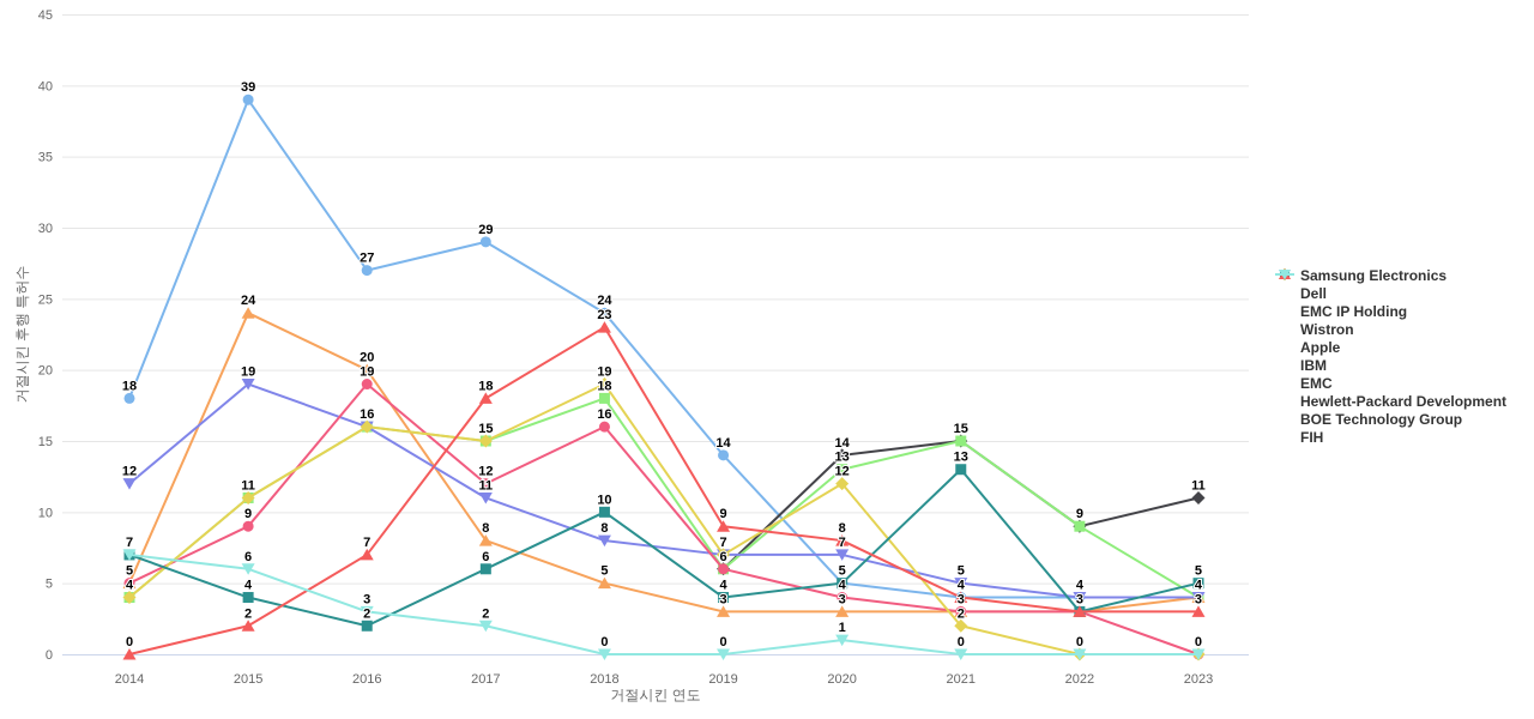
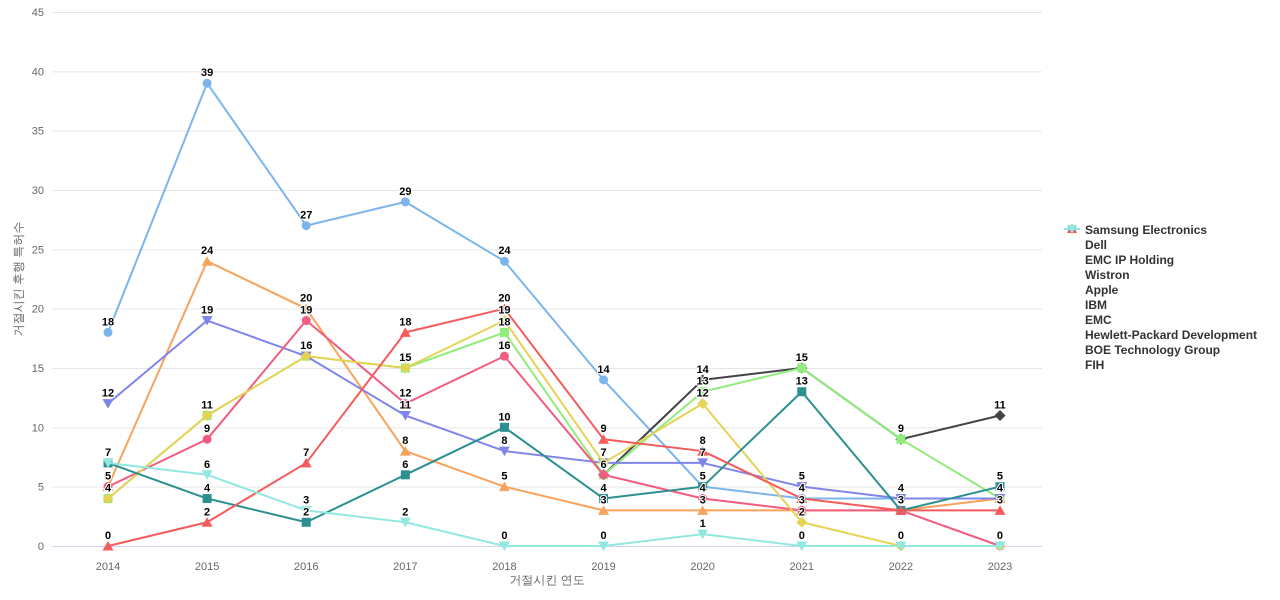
BOE Technology Group/2018: 23 -> 20
